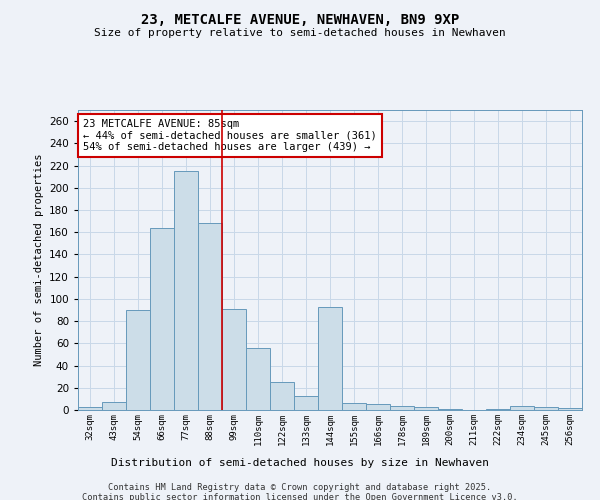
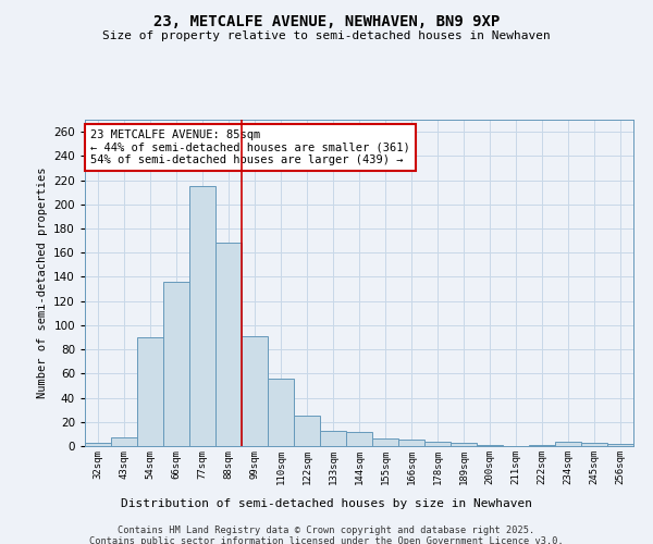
66sqm: 164 -> 136
144sqm: 93 -> 12
